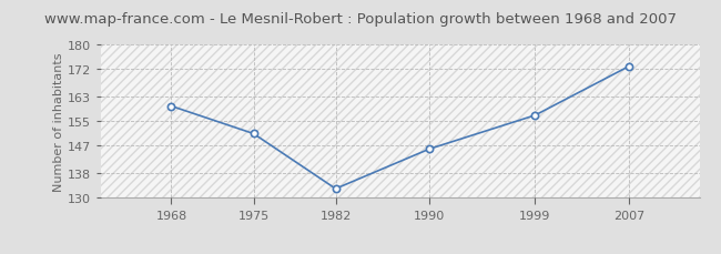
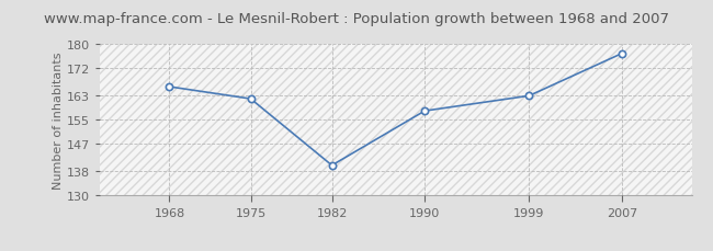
1968: 160 -> 166
1975: 151 -> 162
1982: 133 -> 140
1990: 146 -> 158
1999: 157 -> 163
2007: 173 -> 177
